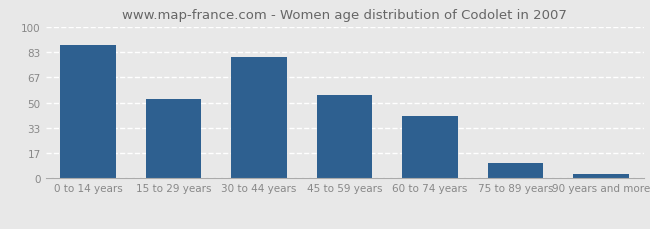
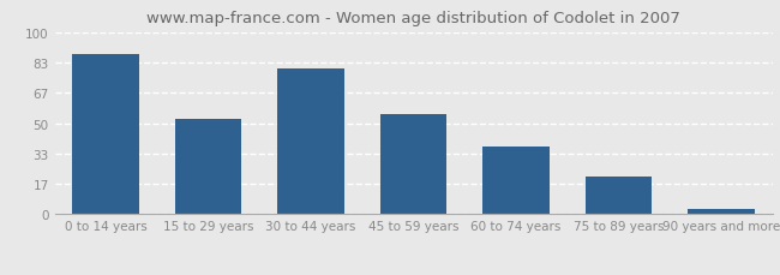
60 to 74 years: 41 -> 37
75 to 89 years: 10 -> 21
